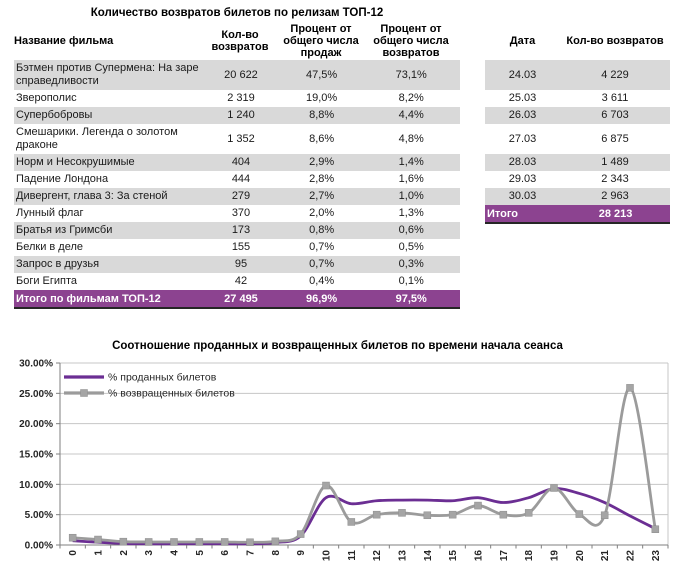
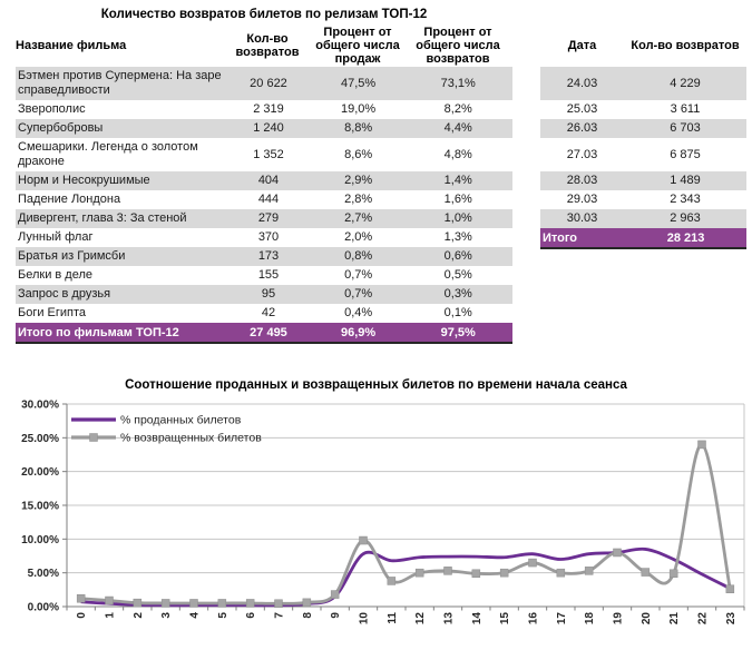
% проданных билетов/19: 9% -> 8%
% возвращенных билетов/19: 9% -> 8%
% возвращенных билетов/22: 26% -> 24%
